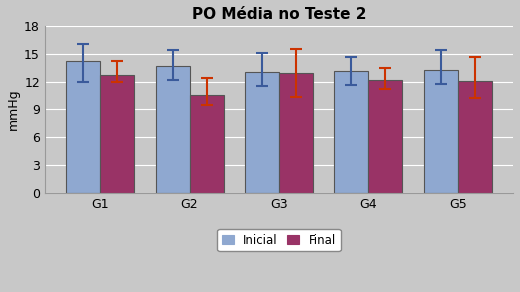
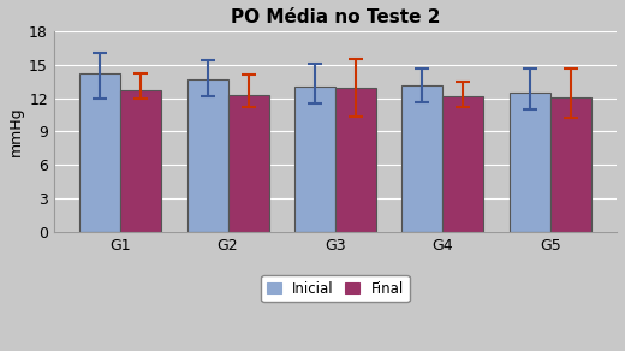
Final/G2: 10.6 -> 12.3
Inicial/G5: 13.2 -> 12.5
